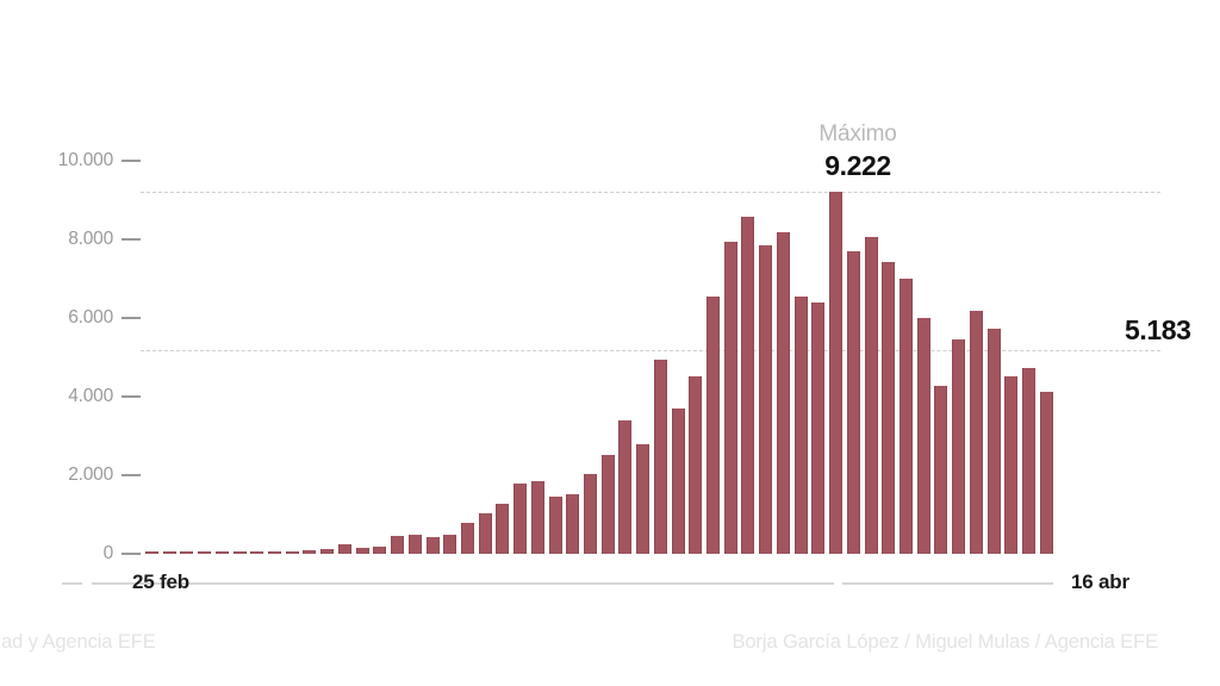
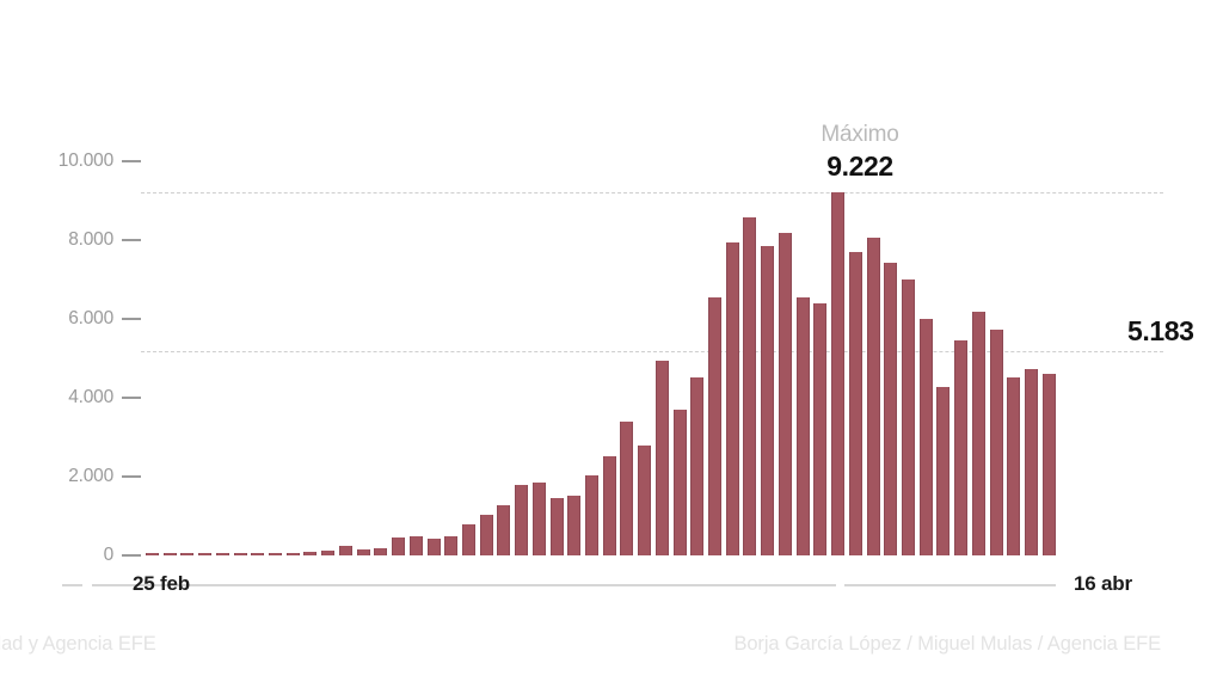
16 abr: 4100 -> 4600
